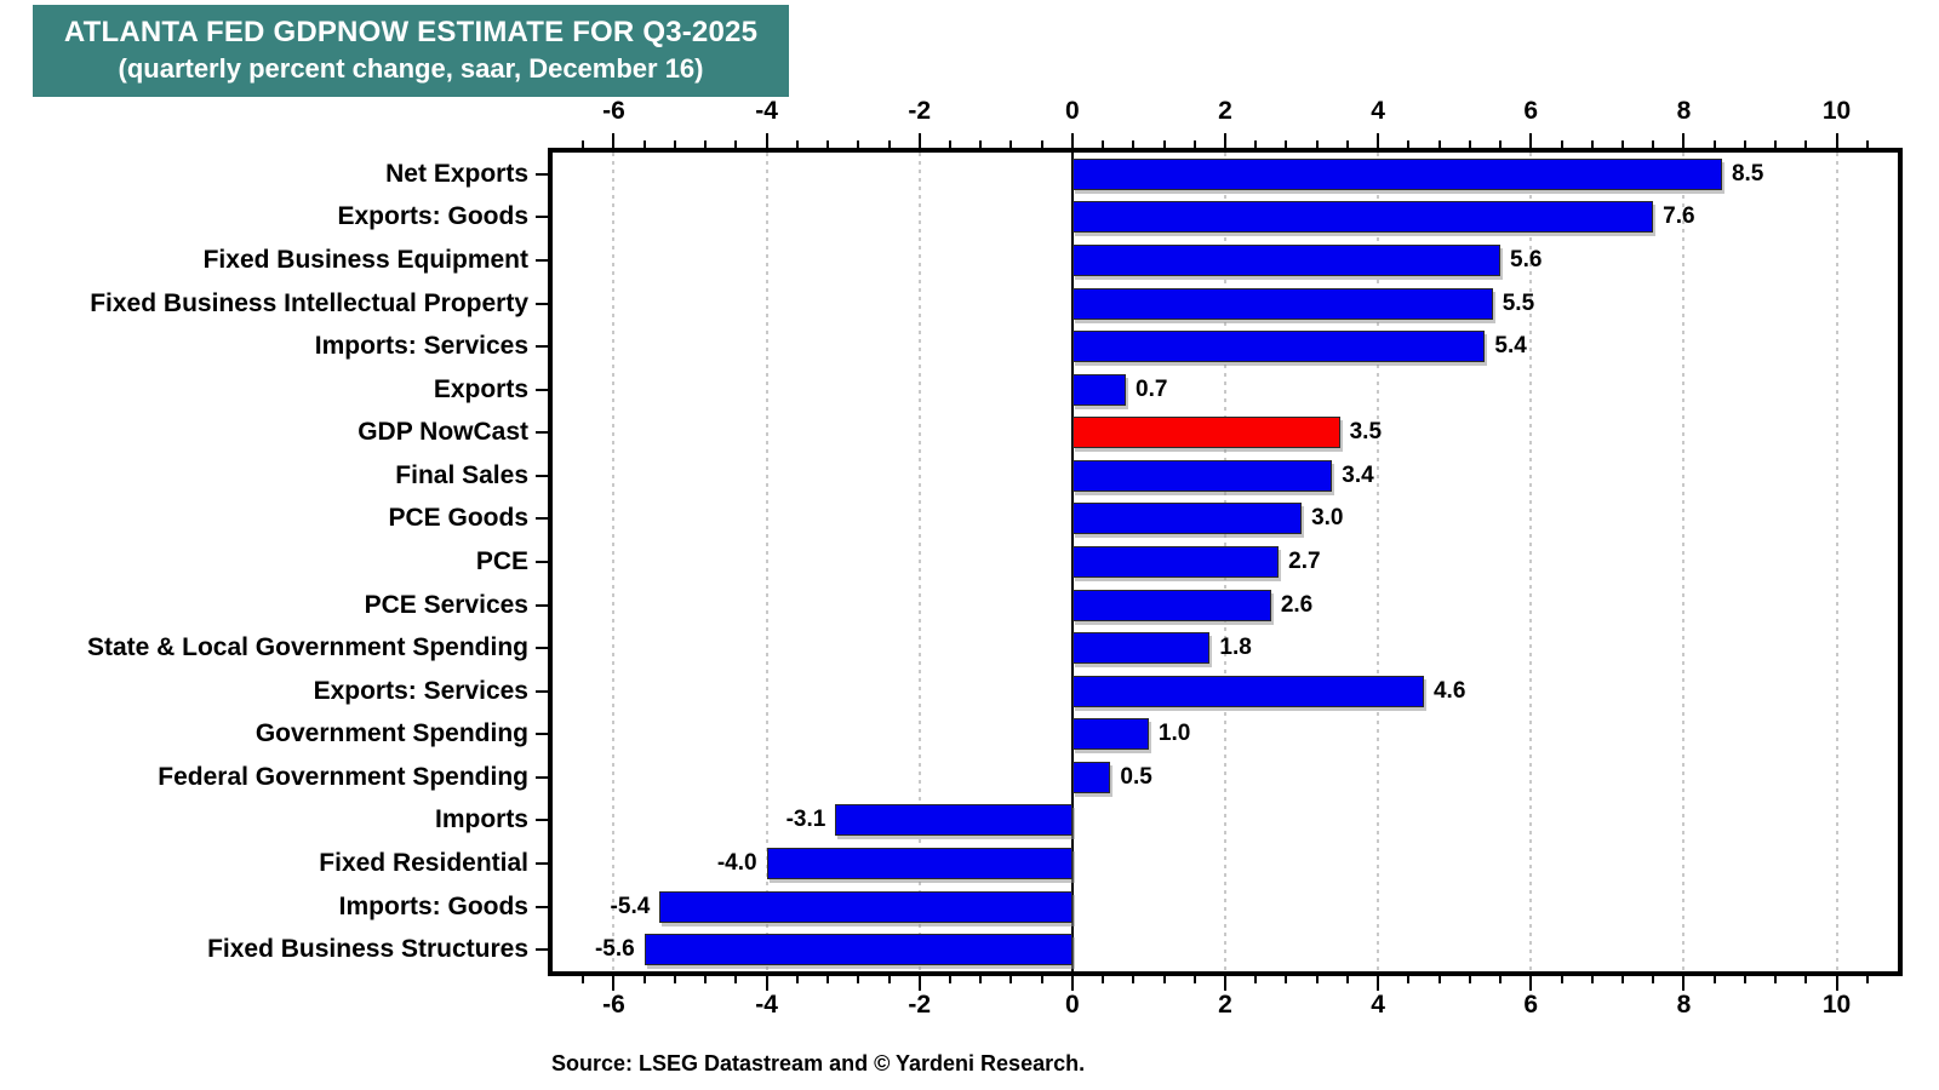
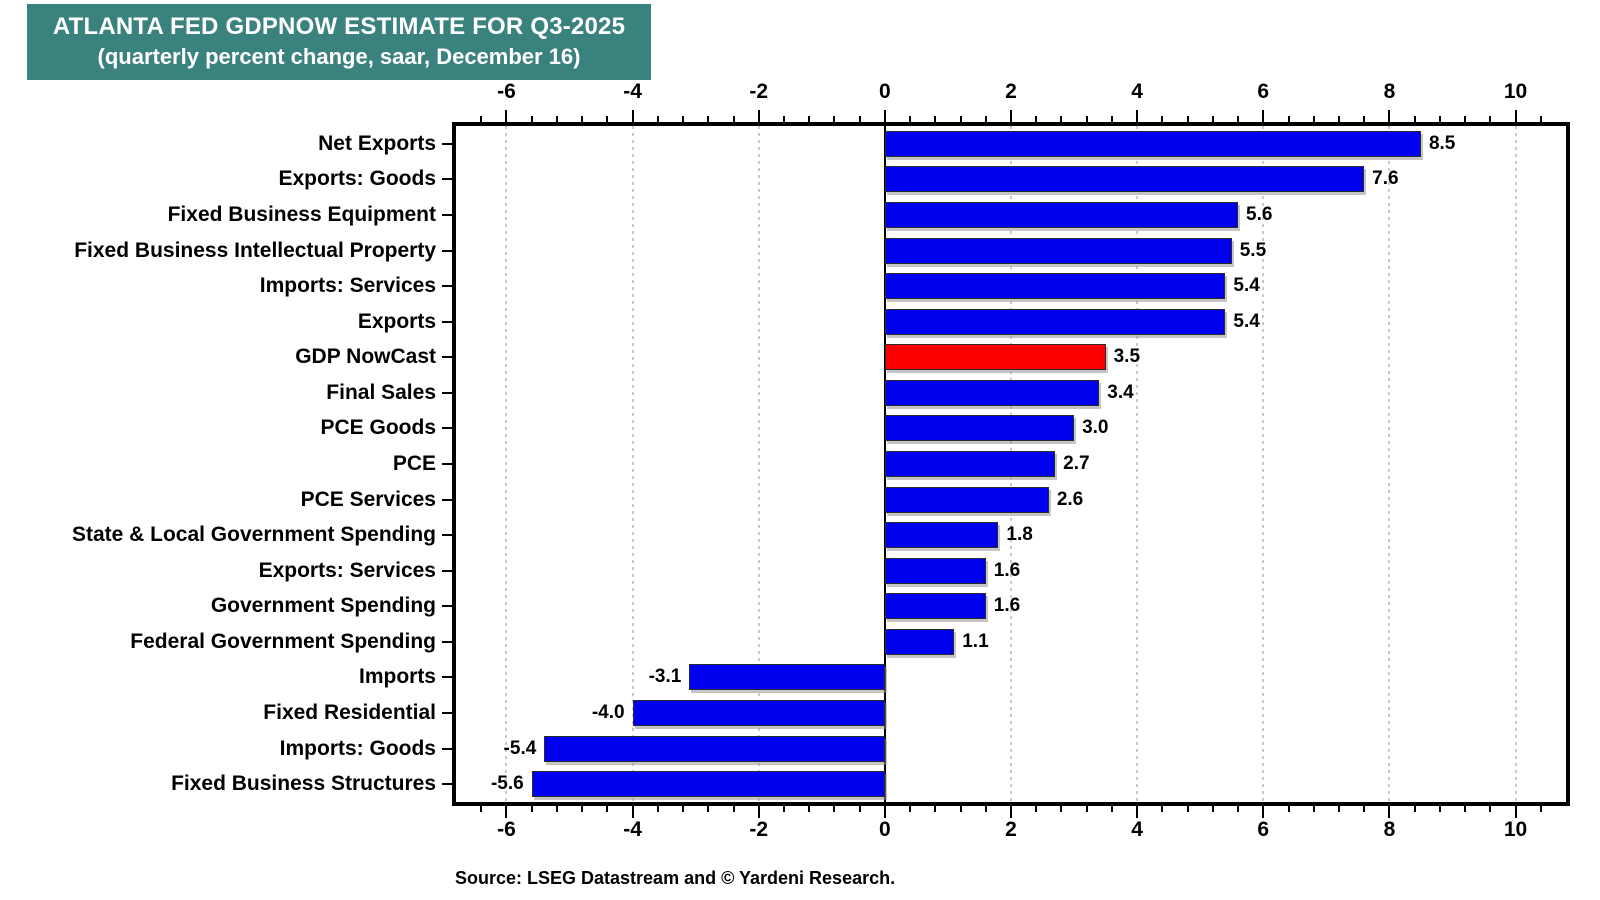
Exports: 0.7 -> 5.4
Exports: Services: 4.6 -> 1.6
Government Spending: 1.0 -> 1.6
Federal Government Spending: 0.5 -> 1.1
